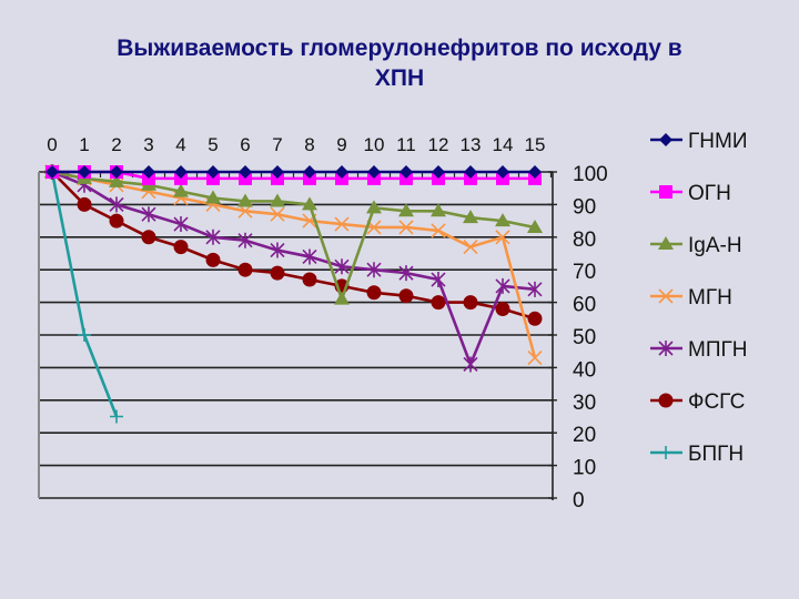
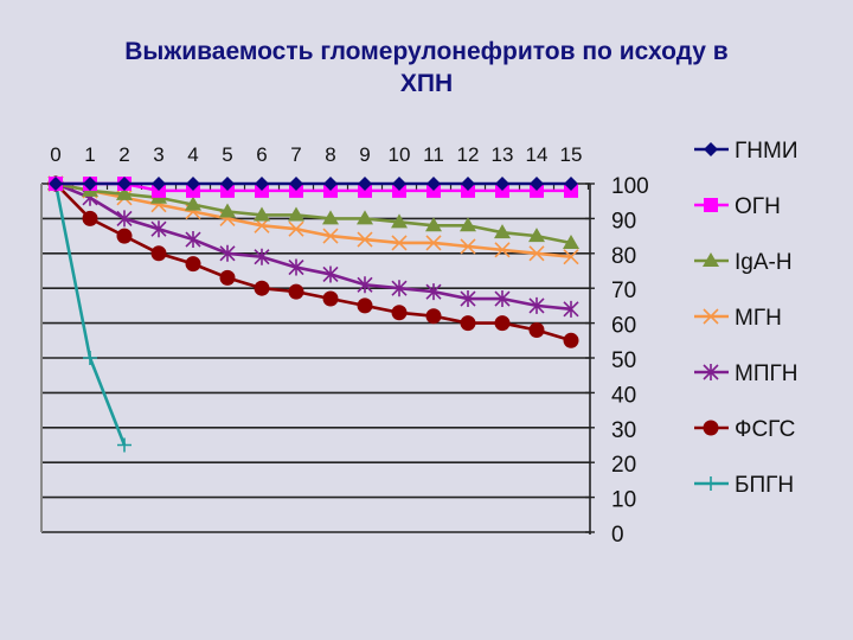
IgA-H/9: 61 -> 90
МГН/13: 77 -> 81
МПГН/13: 41 -> 67
МГН/15: 43 -> 79
